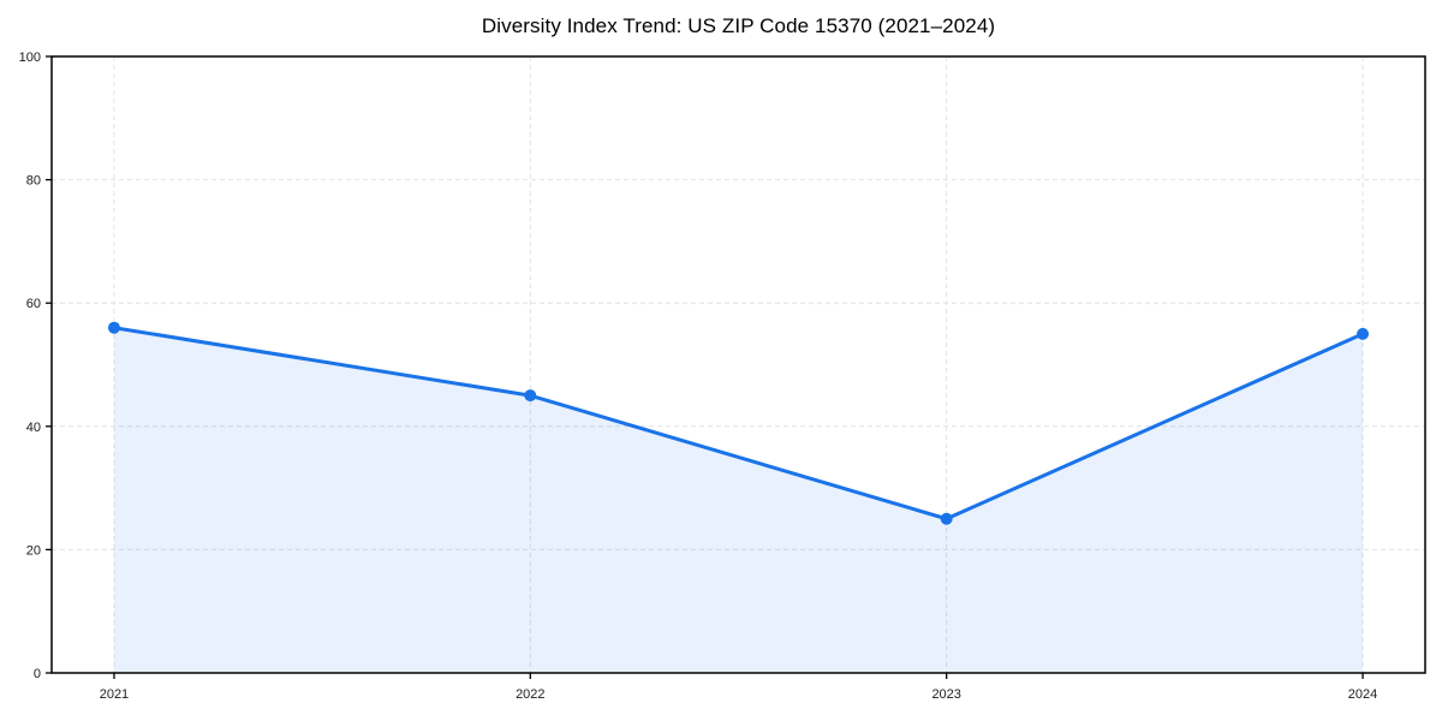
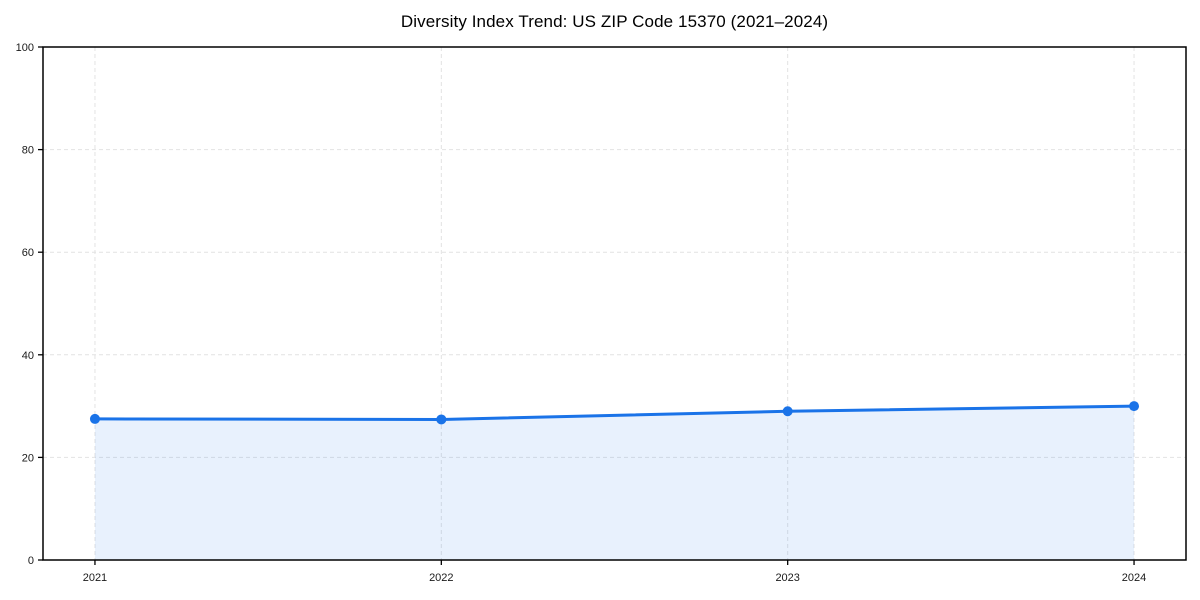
2021: 56 -> 28
2022: 45 -> 27
2023: 25 -> 29
2024: 55 -> 30
